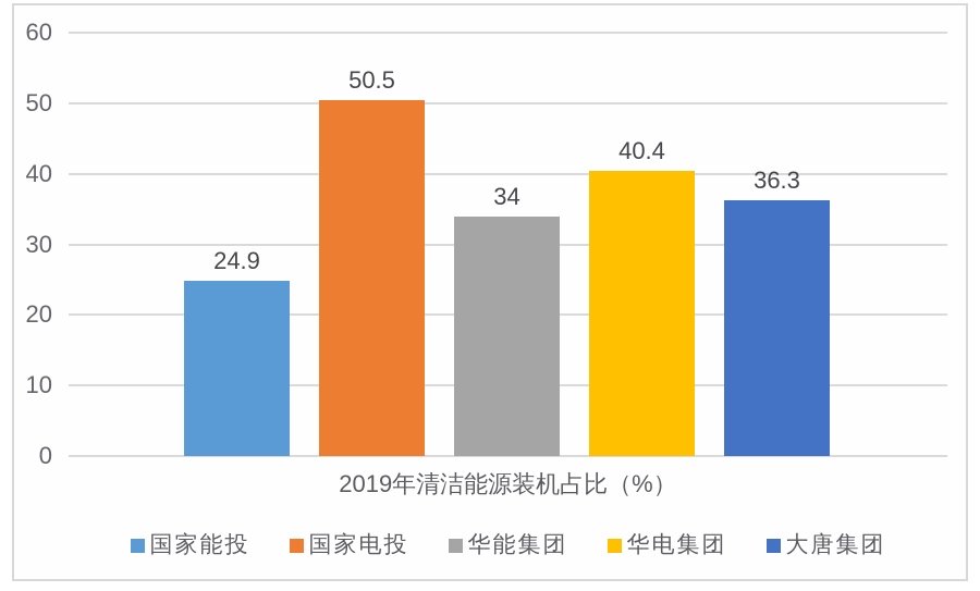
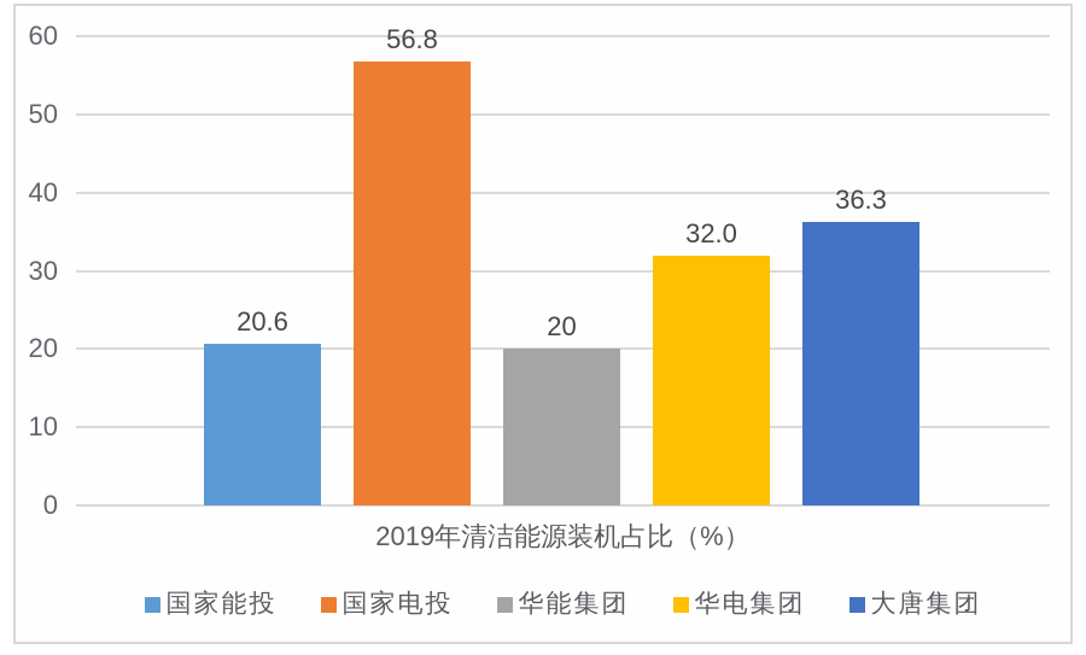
国家能投: 24.9 -> 20.6
国家电投: 50.5 -> 56.8
华能集团: 34 -> 20
华电集团: 40.4 -> 32.0
